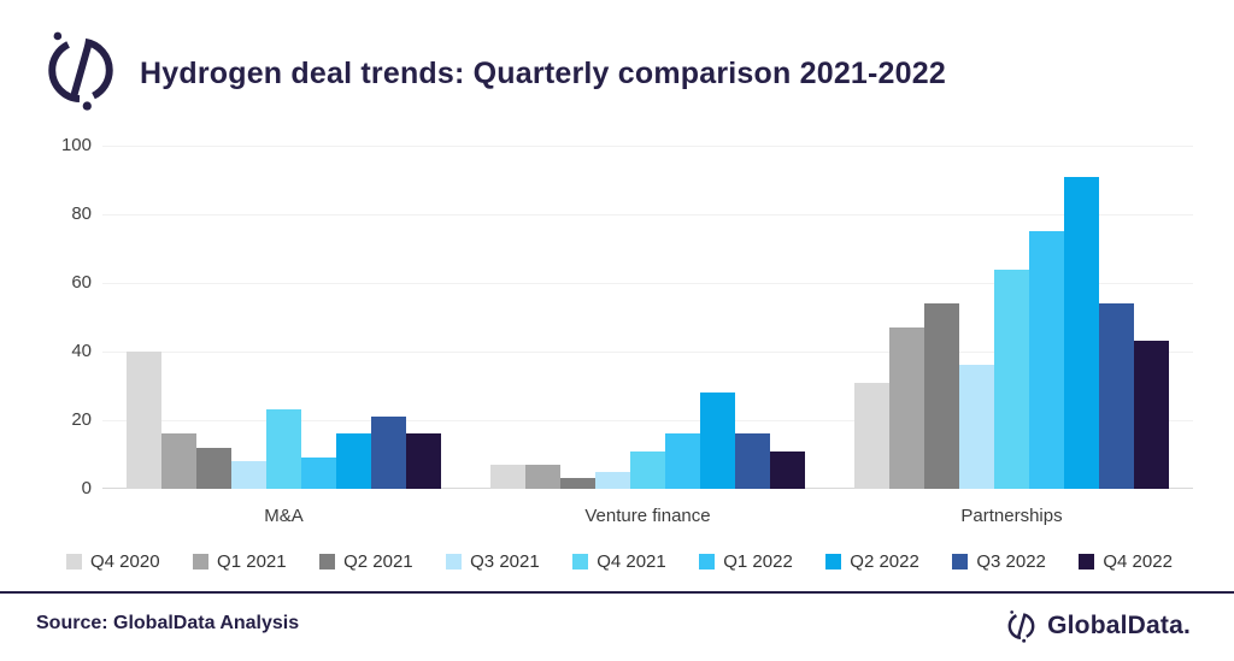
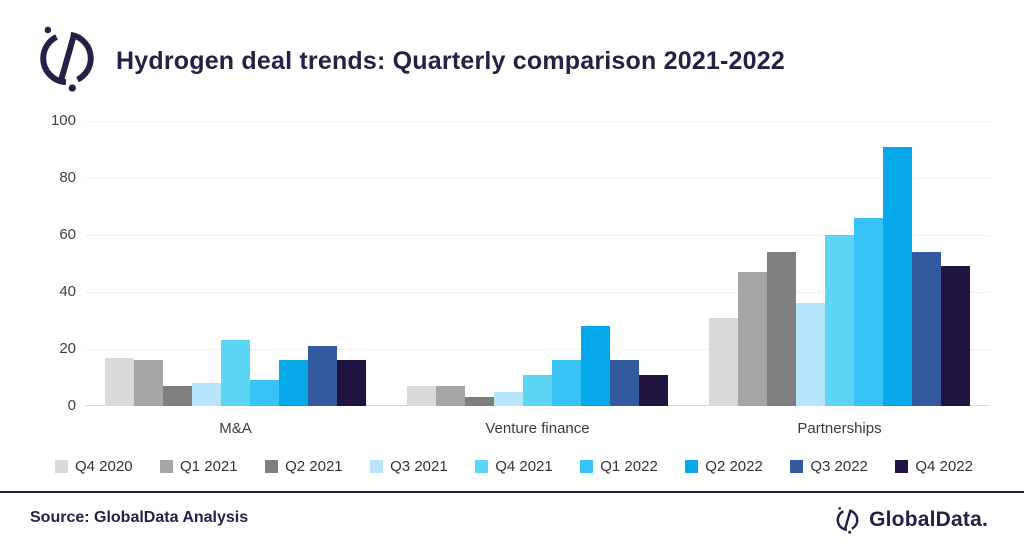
Q4 2020/M&A: 40 -> 17
Q2 2021/M&A: 12 -> 7
Q4 2021/Partnerships: 64 -> 60
Q1 2022/Partnerships: 75 -> 66
Q4 2022/Partnerships: 43 -> 49
